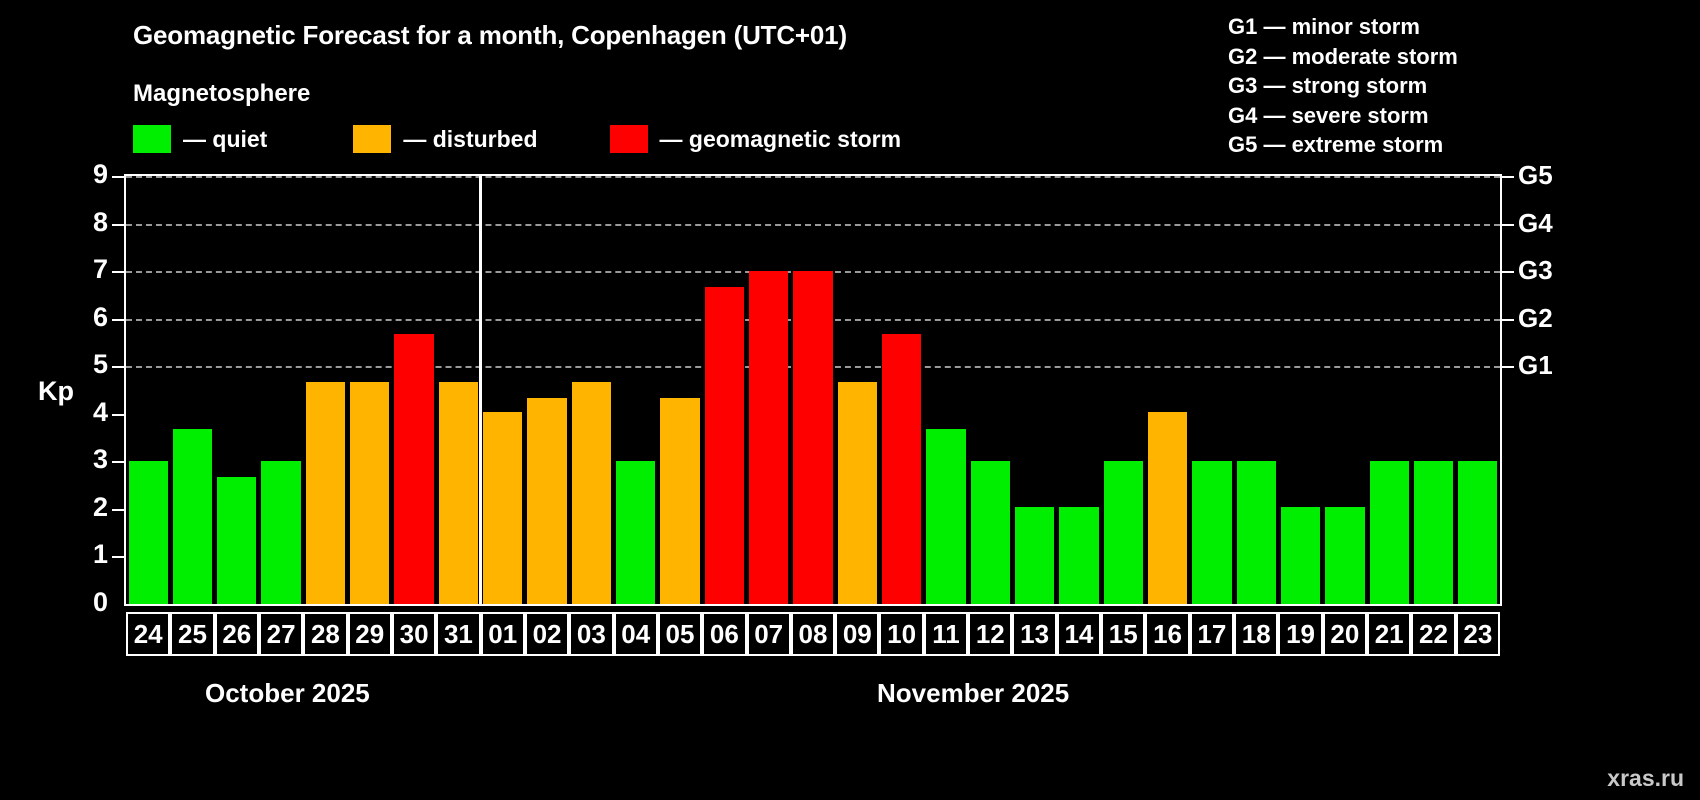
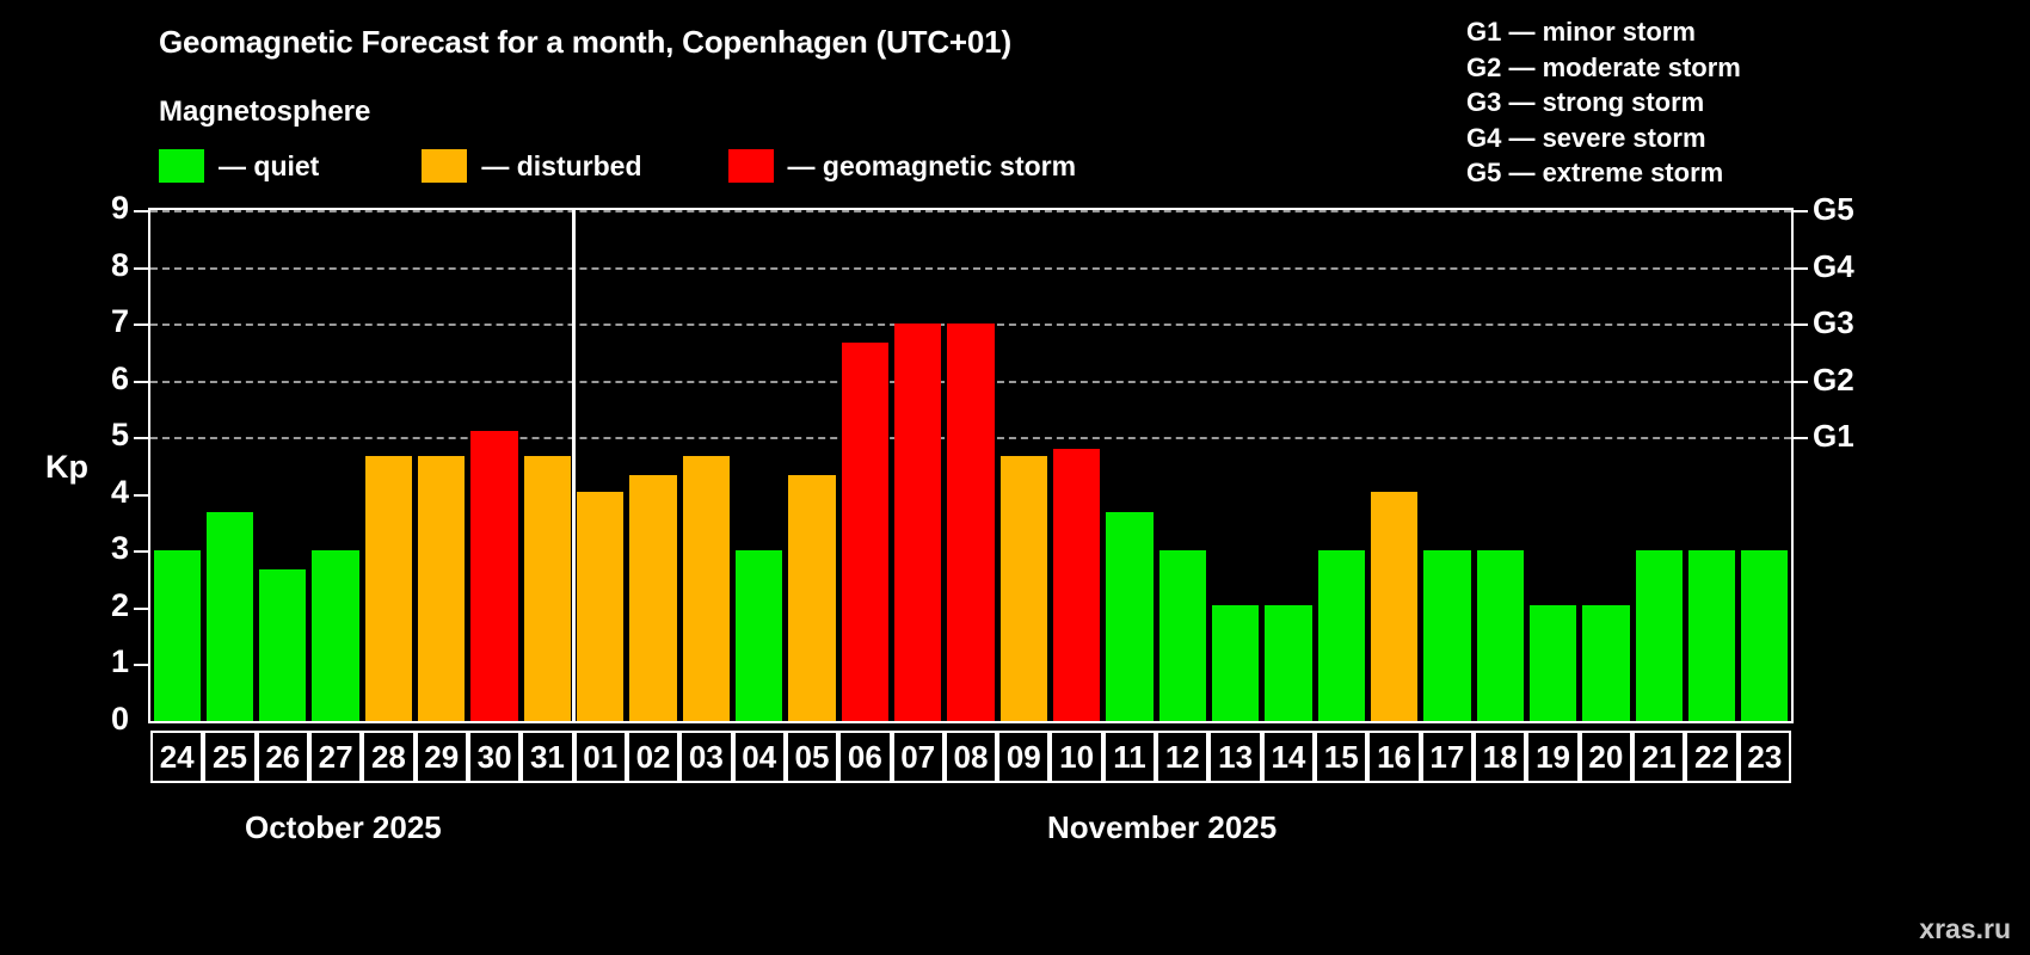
30: 5.7 -> 5.1
10: 5.7 -> 4.8
